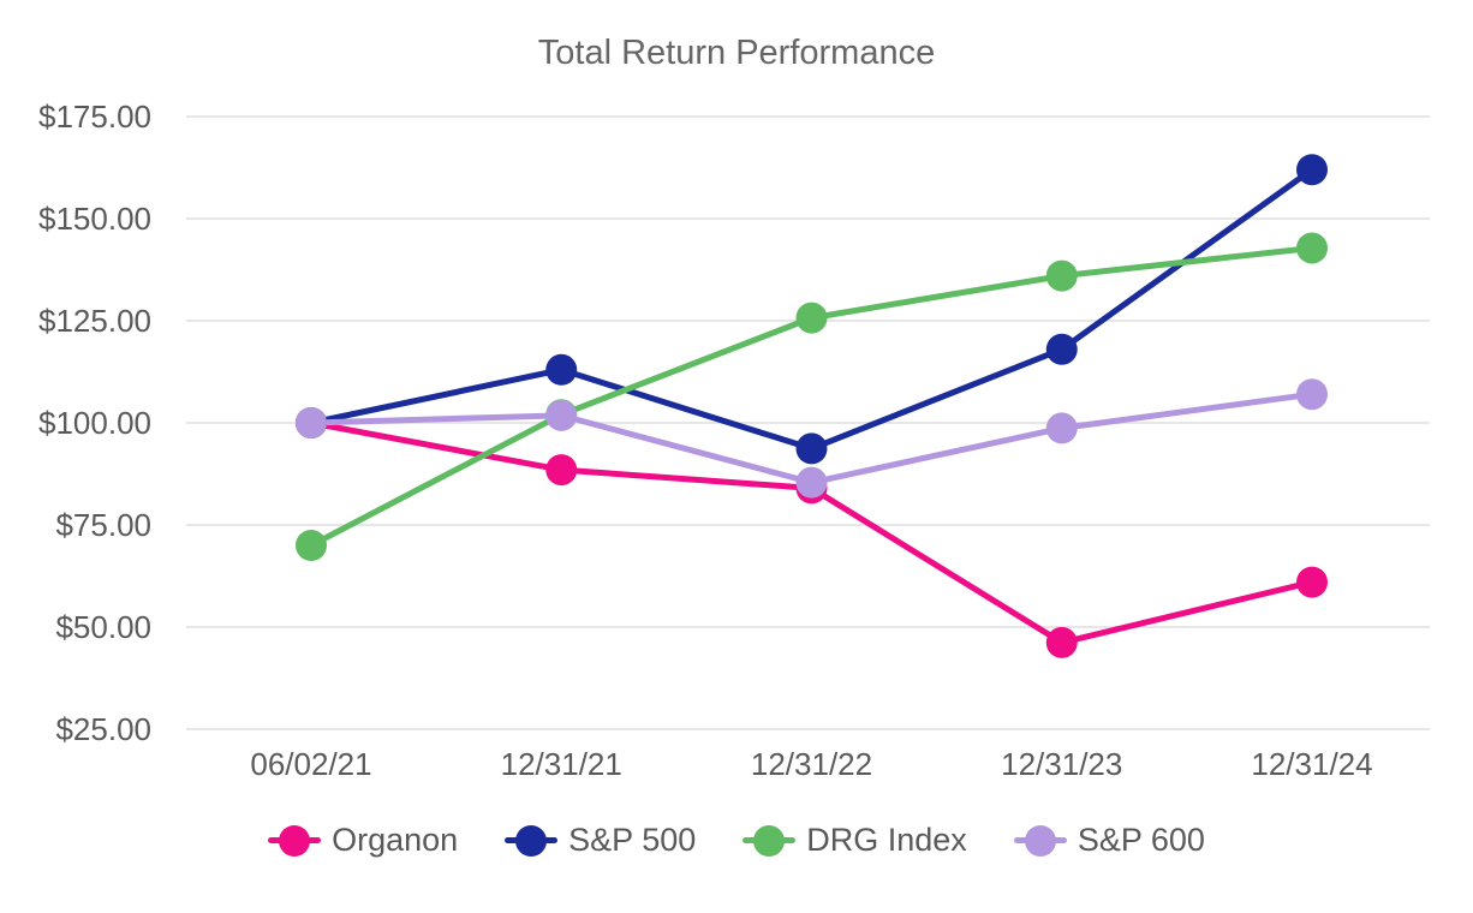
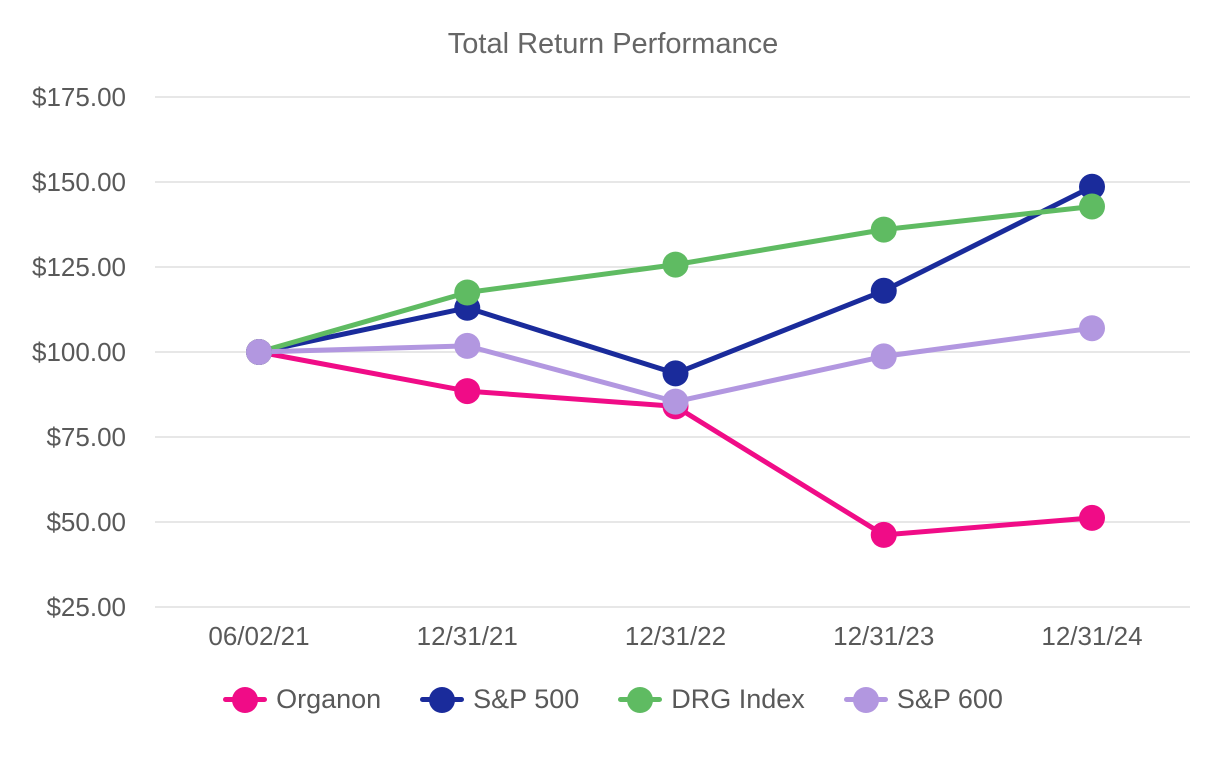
DRG Index/06/02/21: $70 -> $100
DRG Index/12/31/21: $102 -> $118
Organon/12/31/24: $61 -> $51
S&P 500/12/31/24: $162 -> $149
